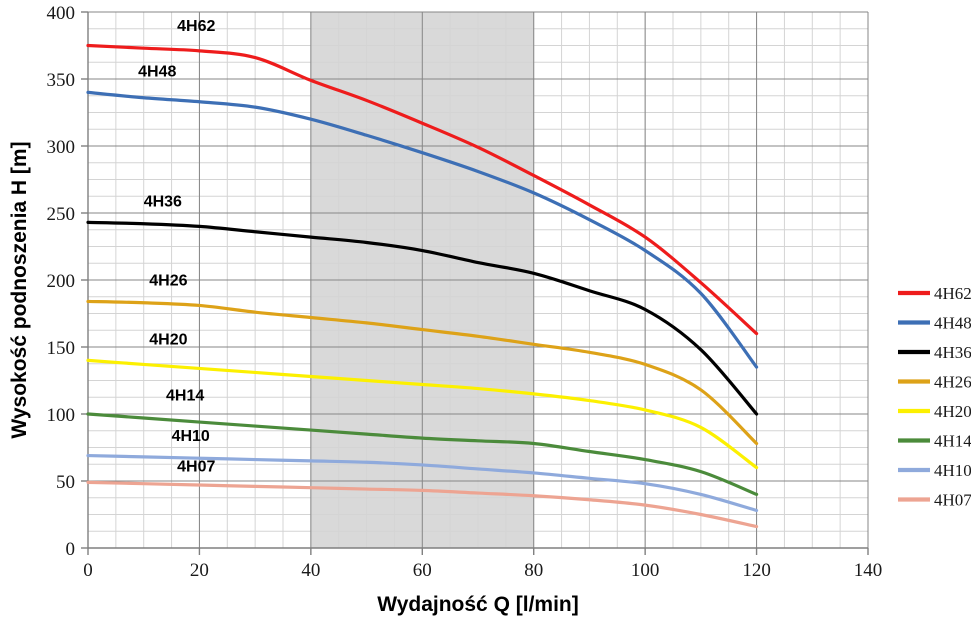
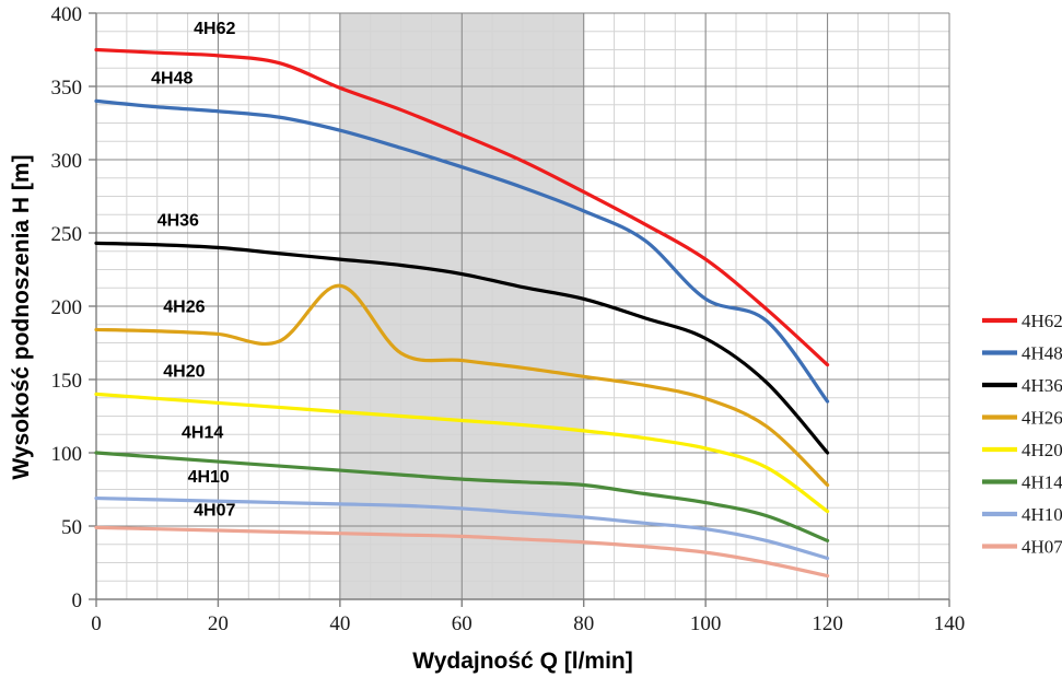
4H26/40: 172 -> 214
4H48/100: 222 -> 205
